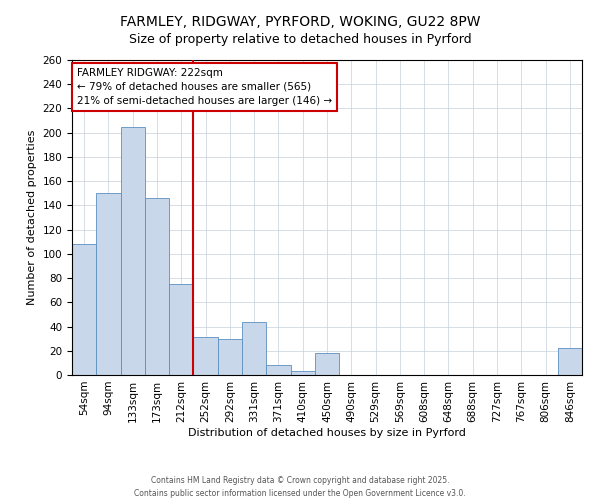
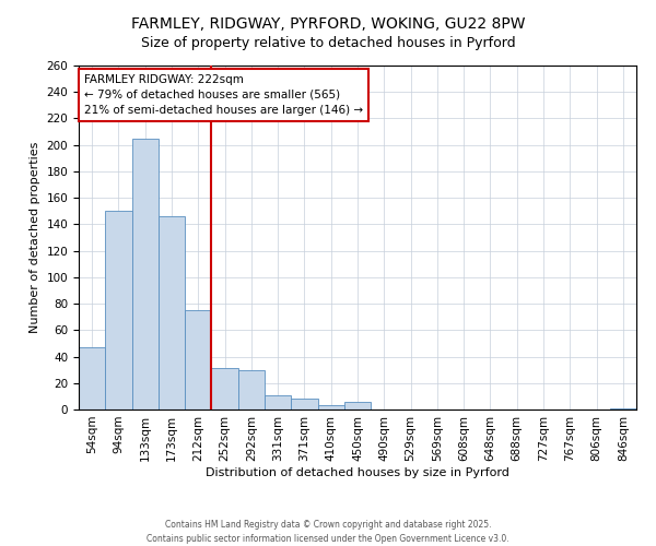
54sqm: 108 -> 47
331sqm: 44 -> 11
450sqm: 18 -> 6
846sqm: 22 -> 1
